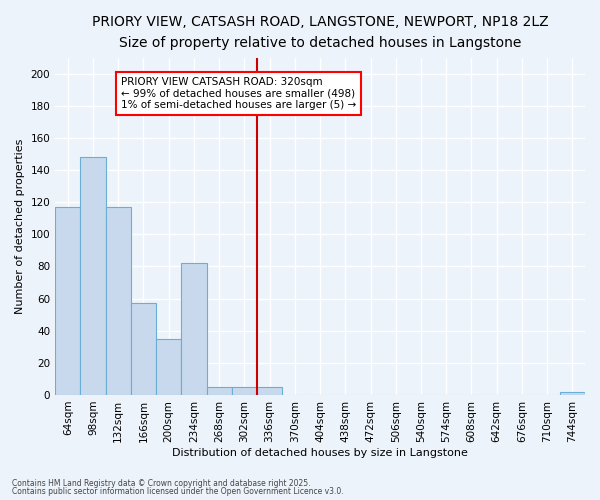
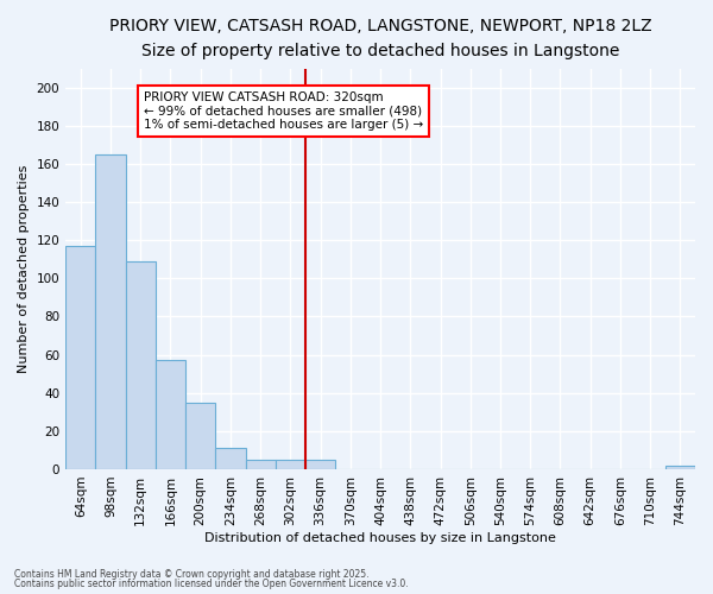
98sqm: 148 -> 165
132sqm: 117 -> 109
234sqm: 82 -> 11
